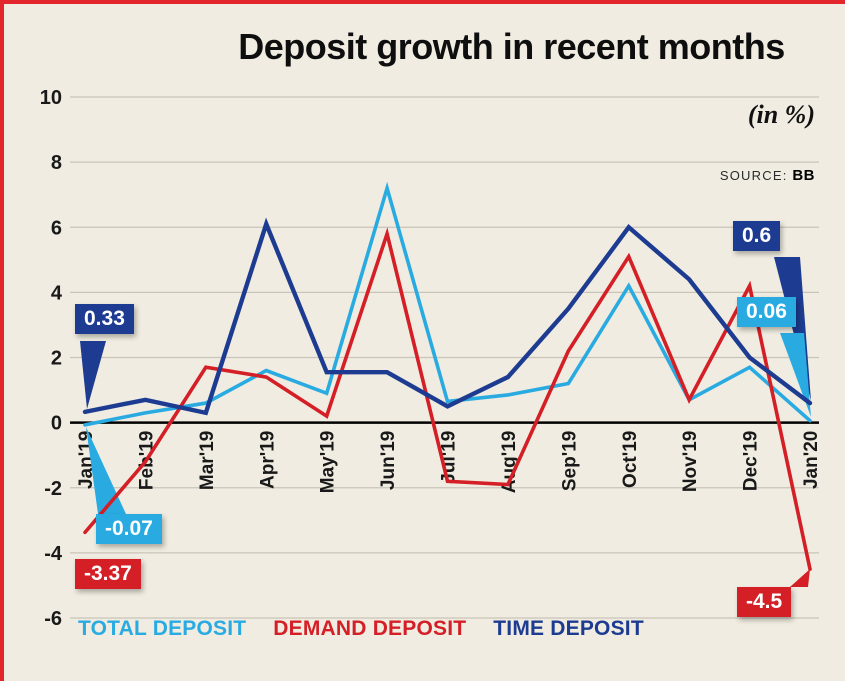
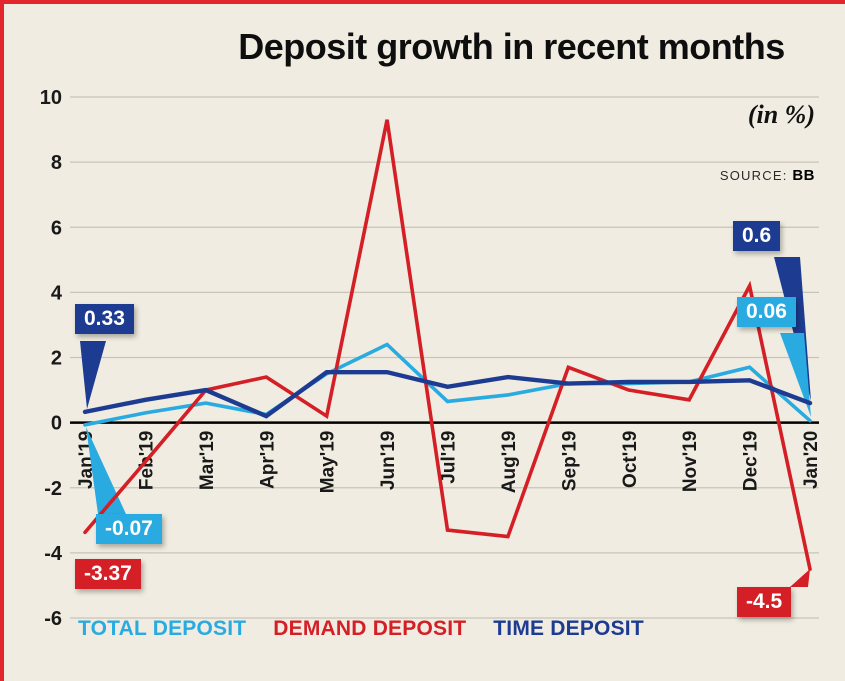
DEMAND DEPOSIT/Mar'19: 1.7 -> 1.0
TIME DEPOSIT/Mar'19: 0.3 -> 1.0
TOTAL DEPOSIT/Apr'19: 1.6 -> 0.2
TIME DEPOSIT/Apr'19: 6.1 -> 0.2
TOTAL DEPOSIT/May'19: 0.9 -> 1.5
TOTAL DEPOSIT/Jun'19: 7.2 -> 2.4
DEMAND DEPOSIT/Jun'19: 5.8 -> 9.3
DEMAND DEPOSIT/Jul'19: -1.8 -> -3.3
TIME DEPOSIT/Jul'19: 0.5 -> 1.1
DEMAND DEPOSIT/Aug'19: -1.9 -> -3.5
DEMAND DEPOSIT/Sep'19: 2.2 -> 1.7
TIME DEPOSIT/Sep'19: 3.5 -> 1.2
TOTAL DEPOSIT/Oct'19: 4.2 -> 1.2
DEMAND DEPOSIT/Oct'19: 5.1 -> 1.0
TIME DEPOSIT/Oct'19: 6.0 -> 1.2
TOTAL DEPOSIT/Nov'19: 0.7 -> 1.2
TIME DEPOSIT/Nov'19: 4.4 -> 1.2
TIME DEPOSIT/Dec'19: 2.0 -> 1.3
